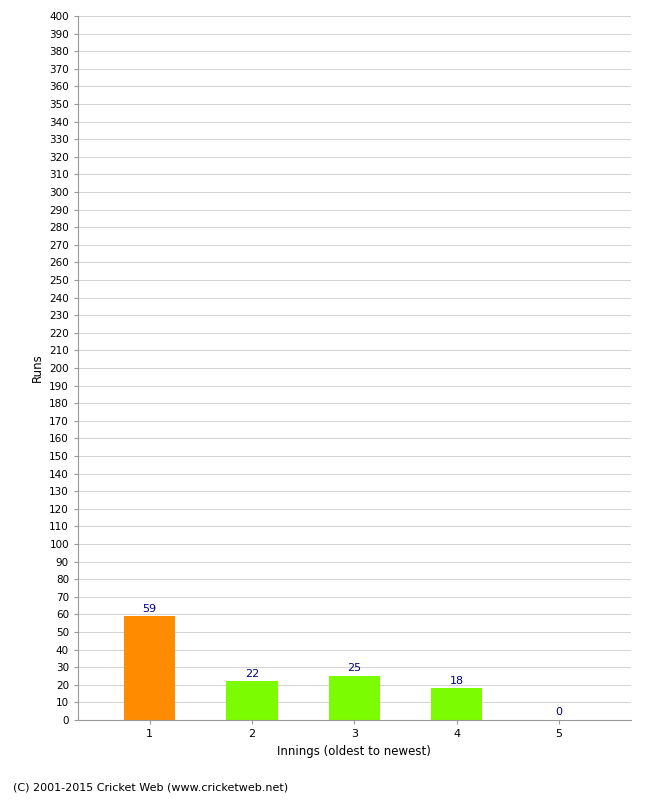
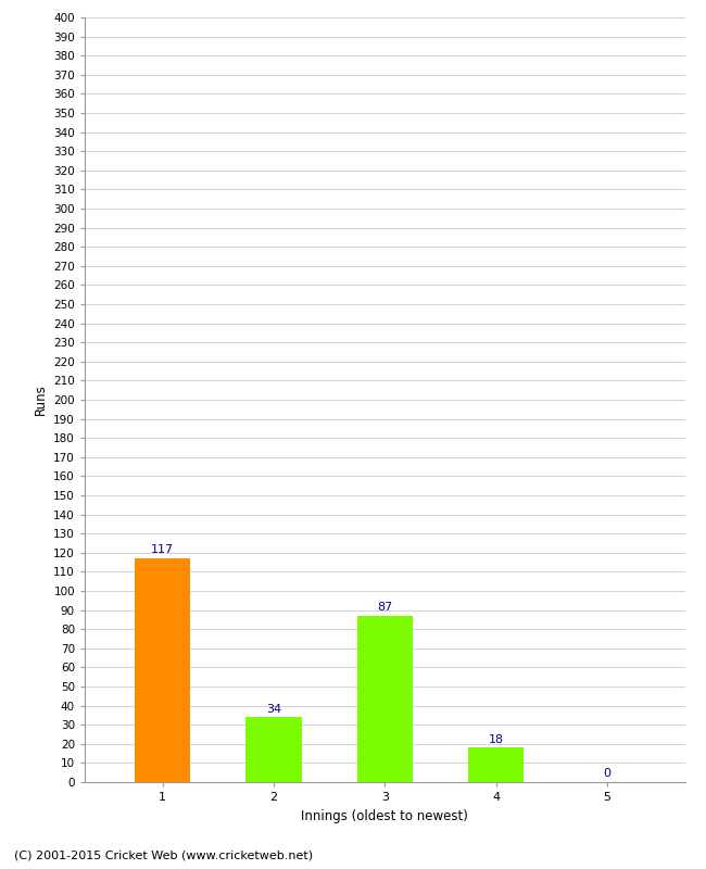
1: 59 -> 117
2: 22 -> 34
3: 25 -> 87
